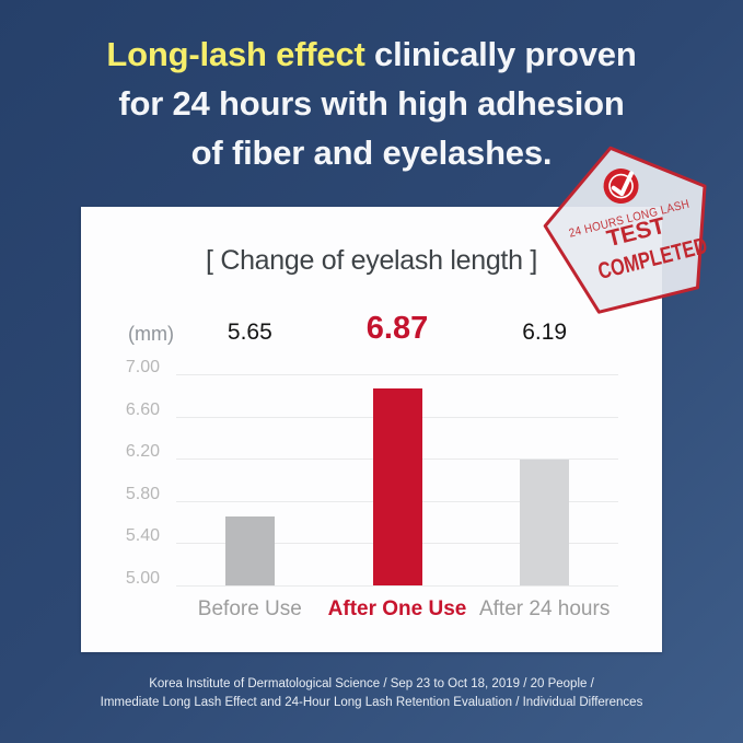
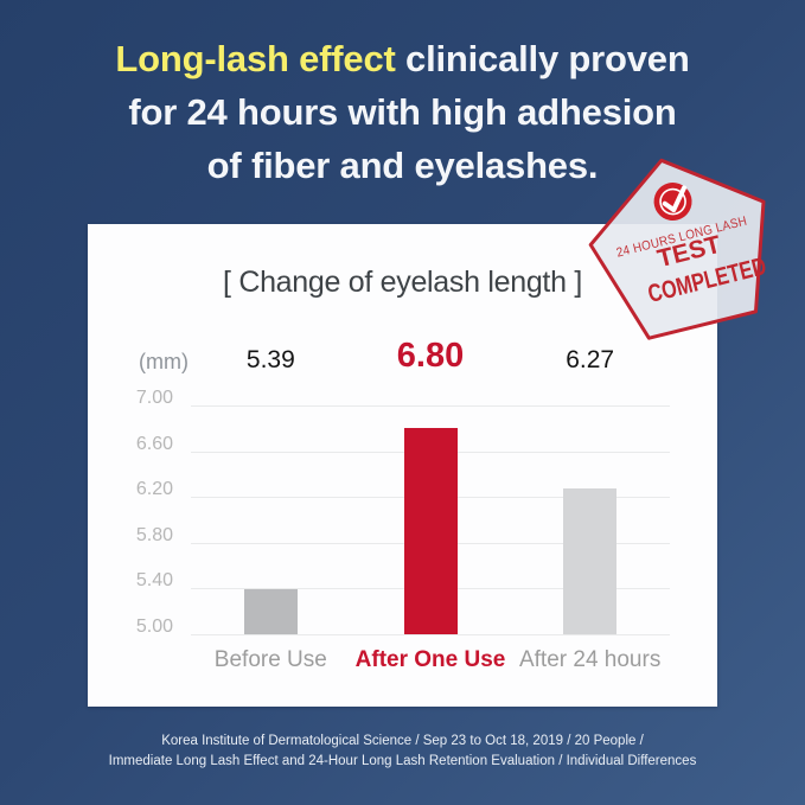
Before Use: 5.65 -> 5.39
After One Use: 6.87 -> 6.80
After 24 hours: 6.19 -> 6.27
